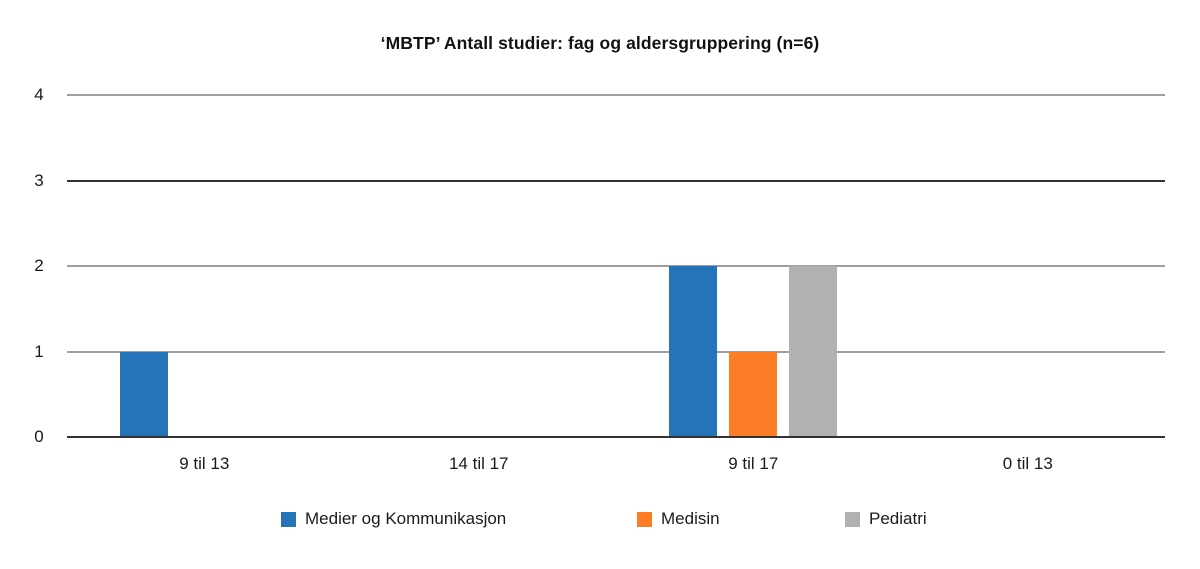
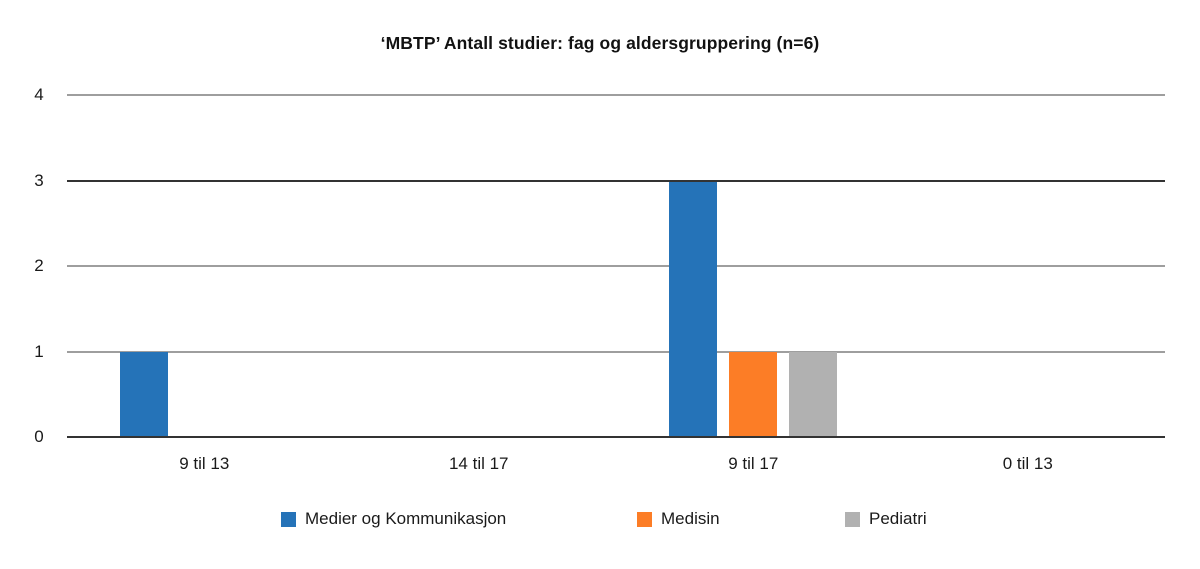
Medier og Kommunikasjon/9 til 17: 2 -> 3
Pediatri/9 til 17: 2 -> 1
